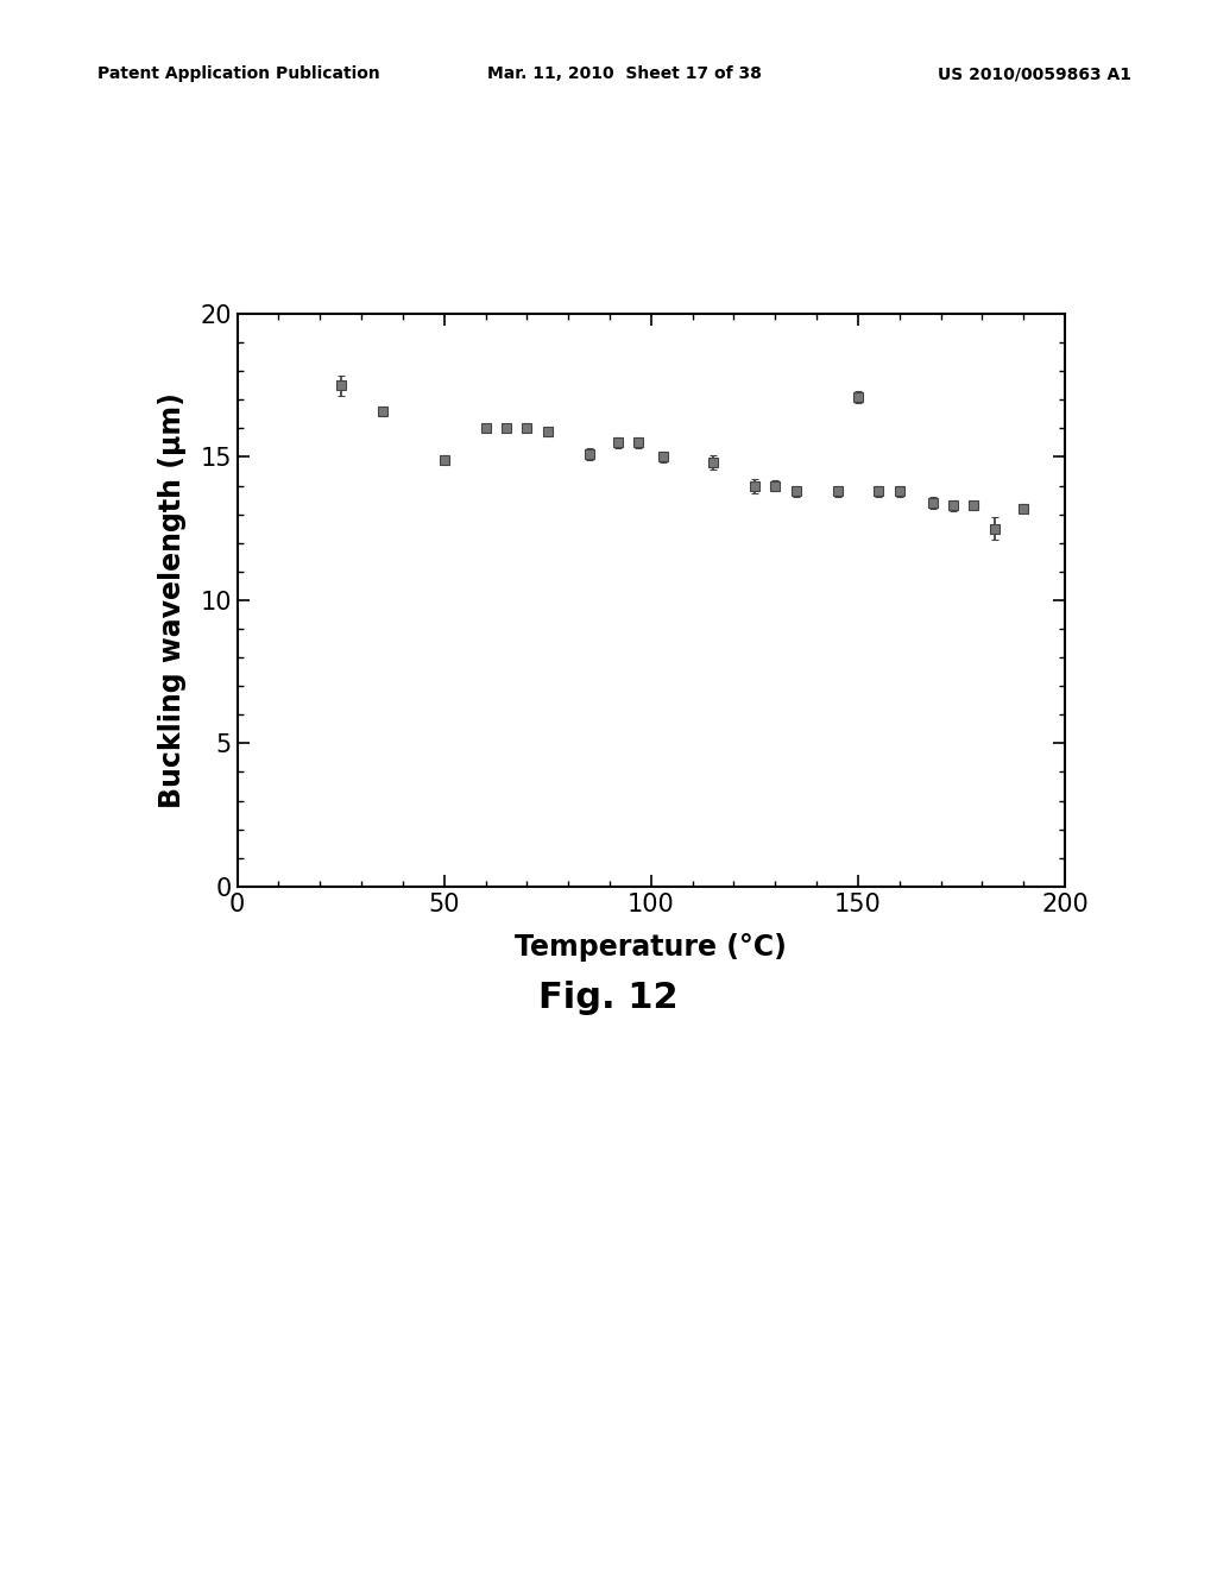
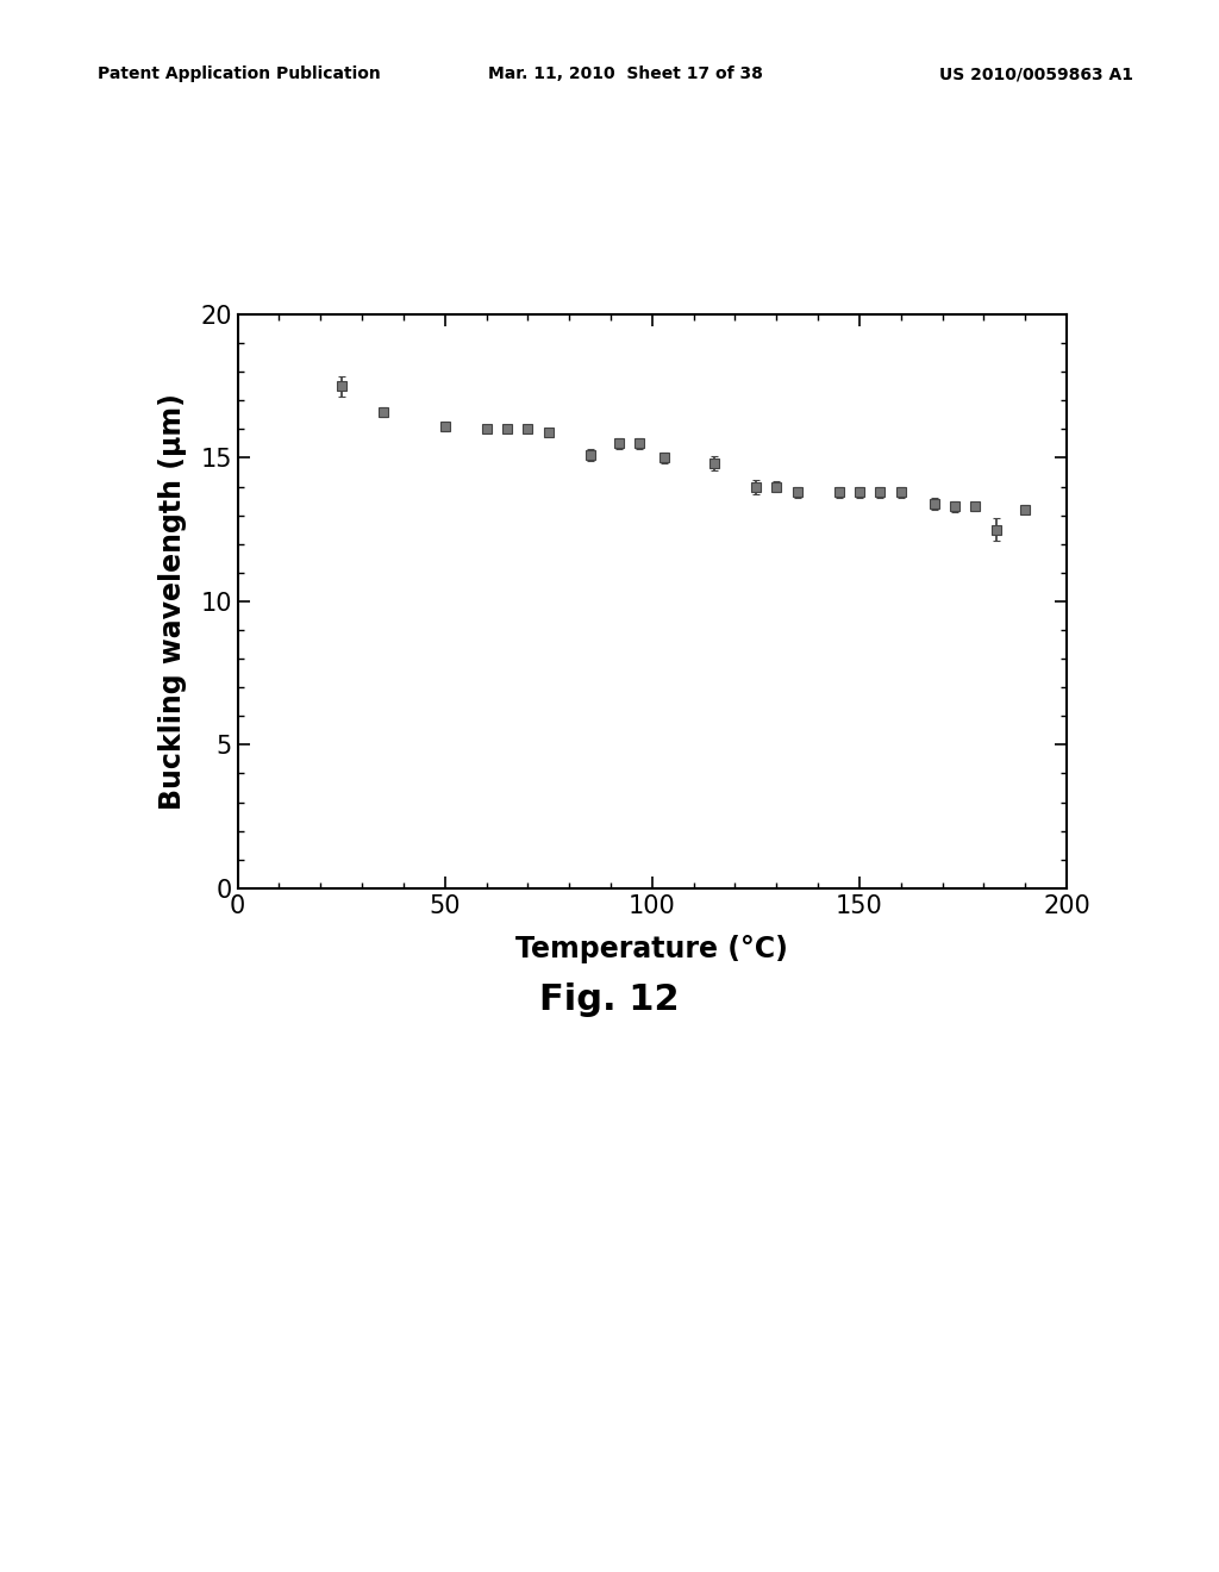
50: 14.9 -> 16.1
150: 17.1 -> 13.8
